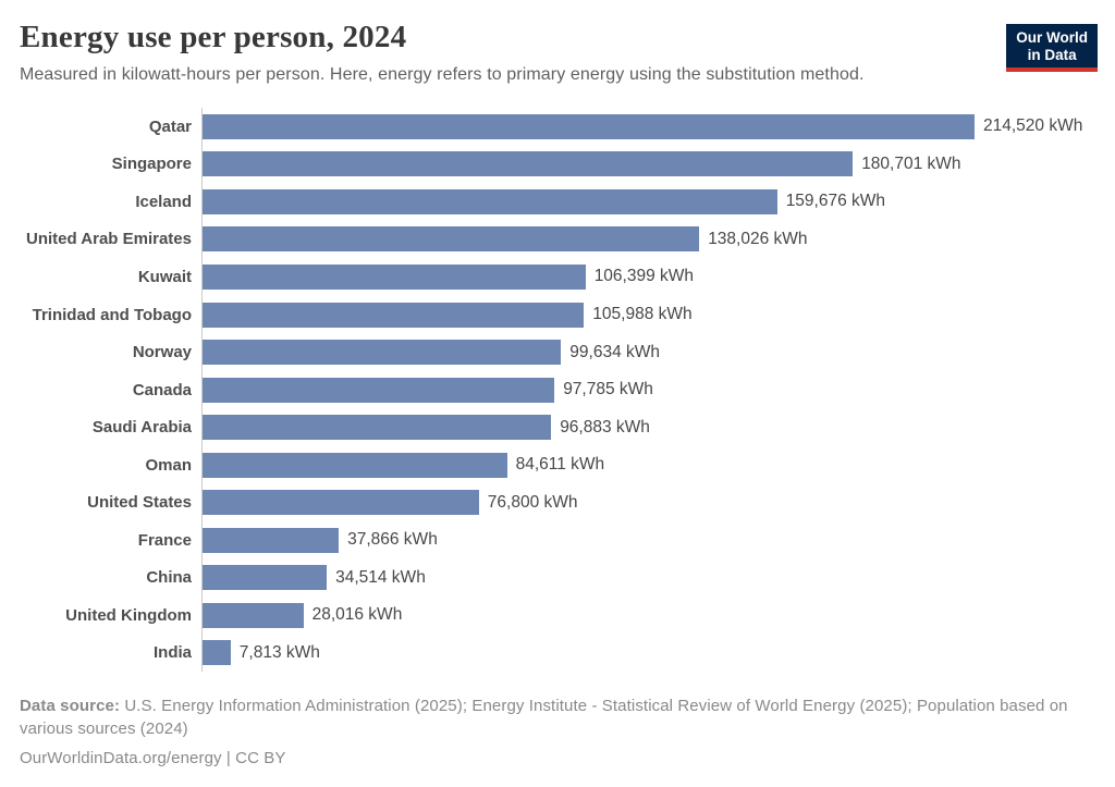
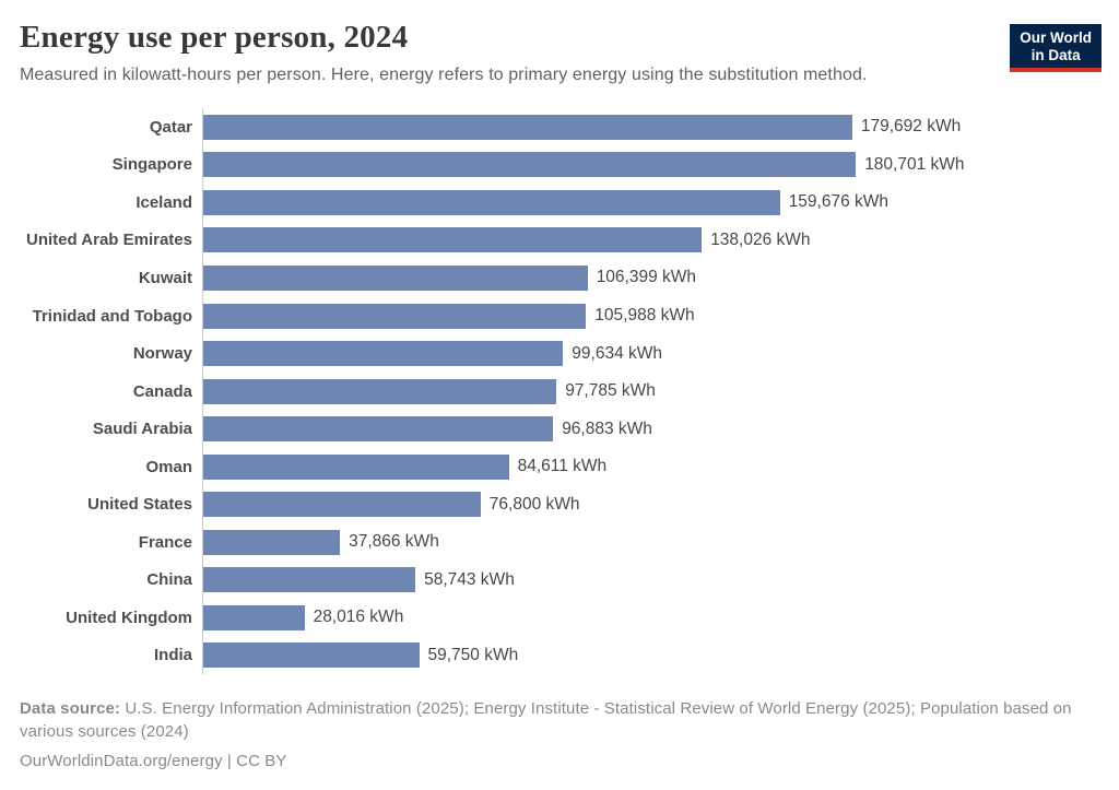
Qatar: 214,520 -> 179,692
China: 34,514 -> 58,743
India: 7,813 -> 59,750
